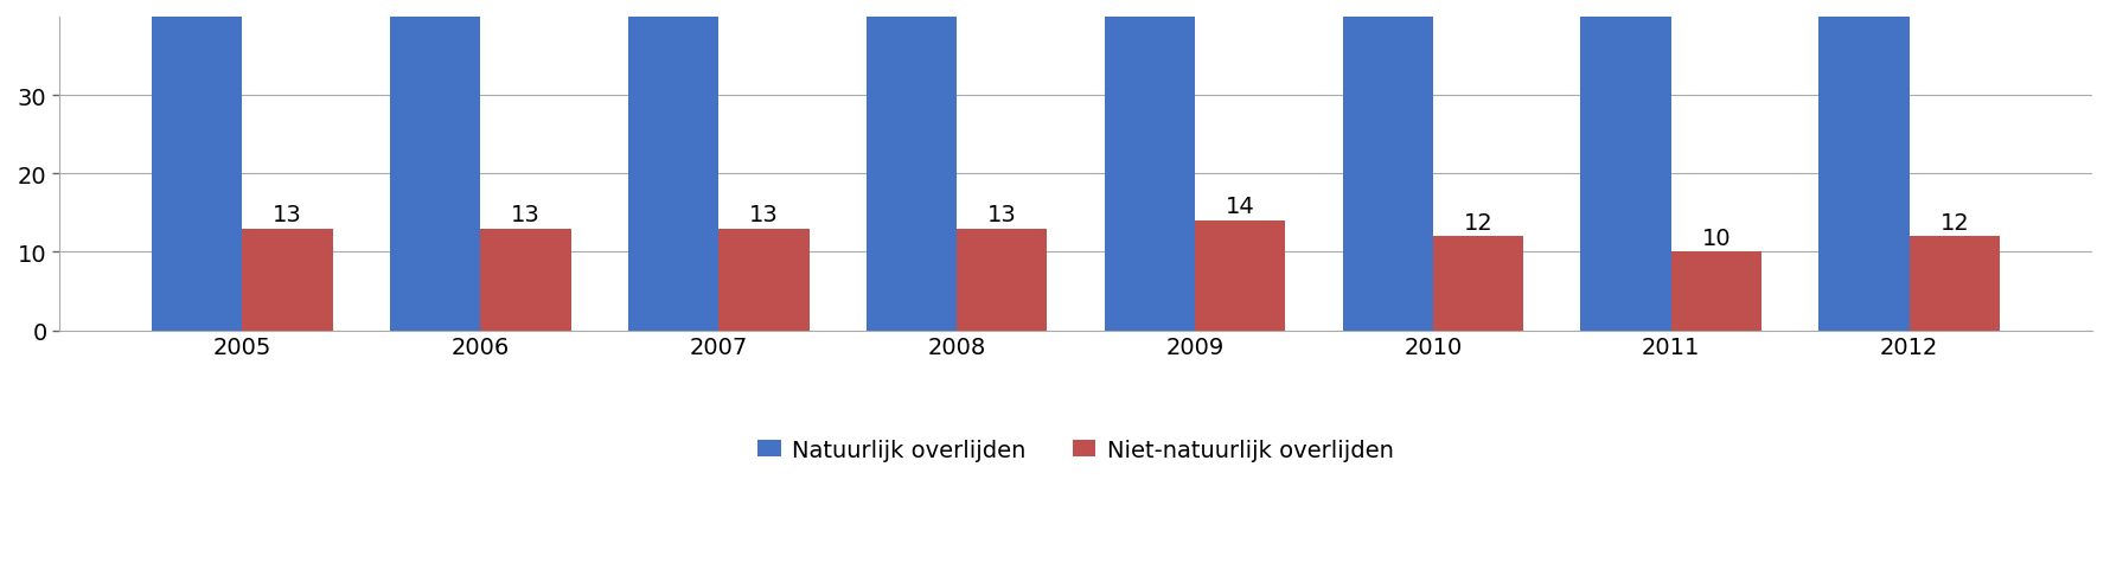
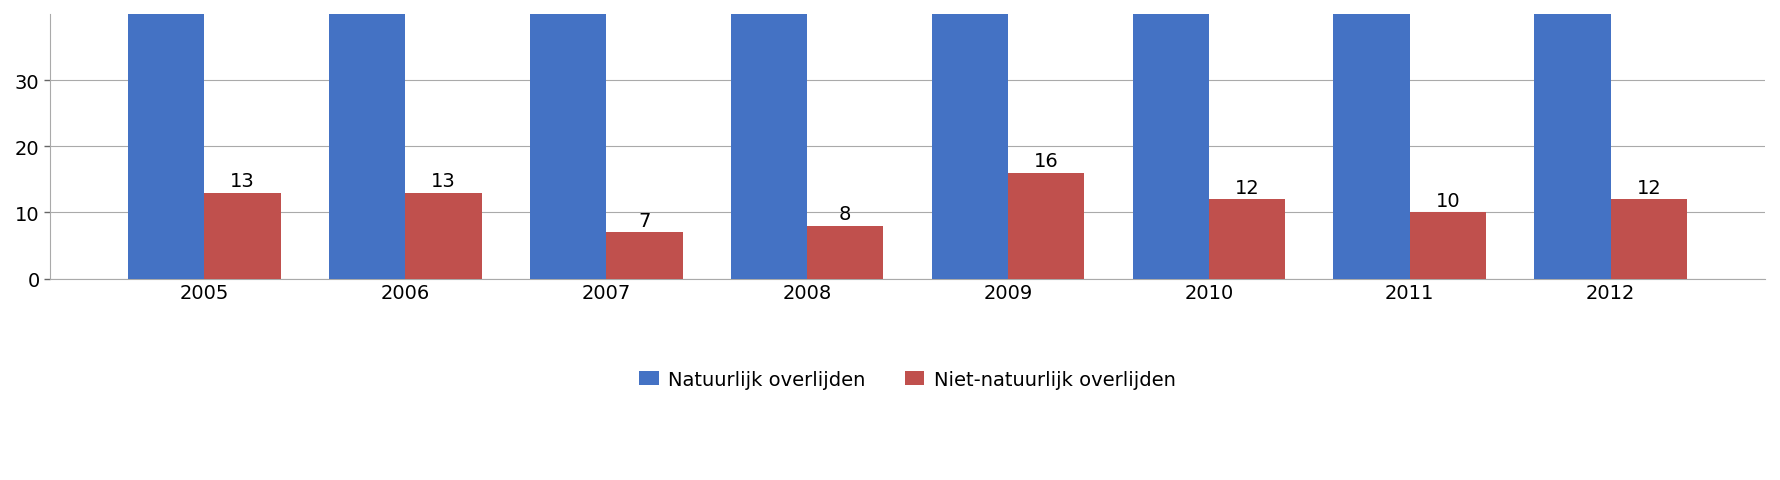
Niet-natuurlijk overlijden/2007: 13 -> 7
Niet-natuurlijk overlijden/2008: 13 -> 8
Niet-natuurlijk overlijden/2009: 14 -> 16
